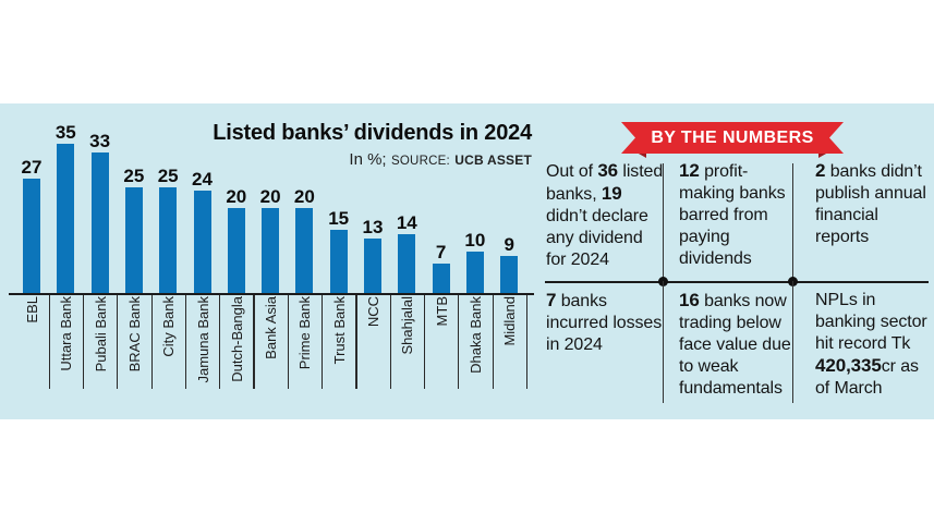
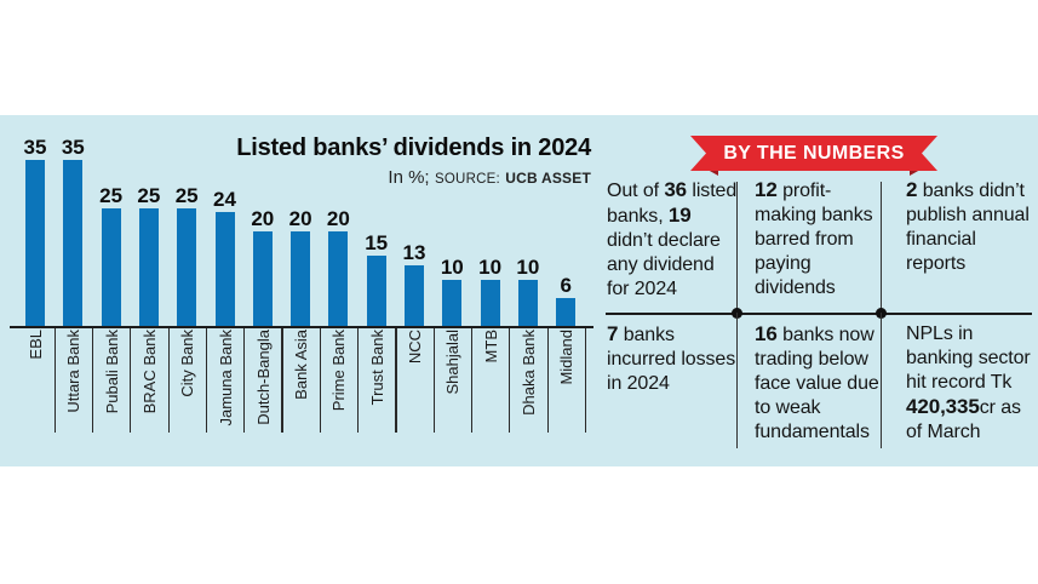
EBL: 27 -> 35
Pubali Bank: 33 -> 25
Shahjalal: 14 -> 10
MTB: 7 -> 10
Midland: 9 -> 6
